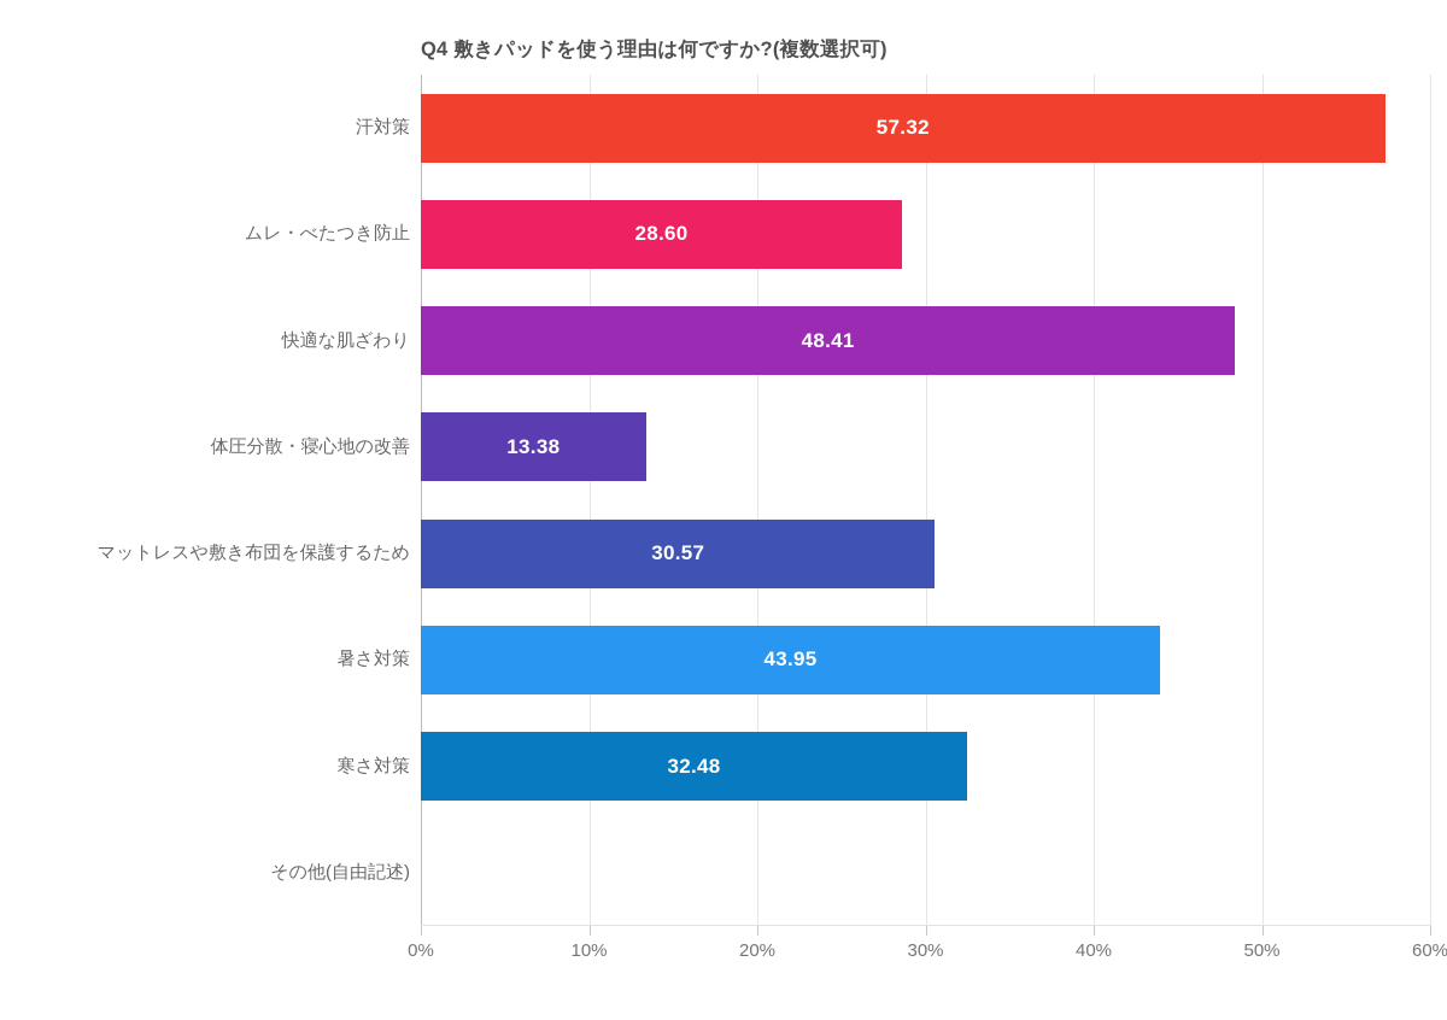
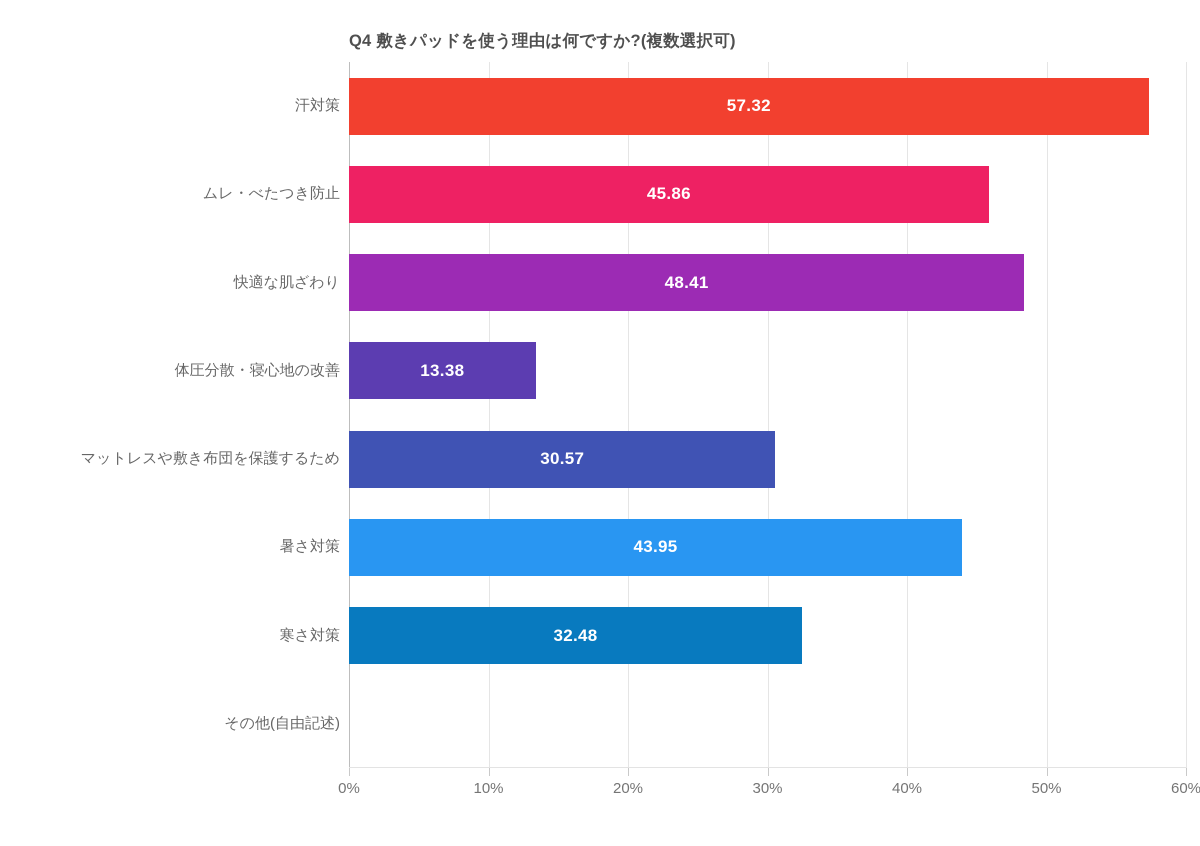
ムレ・べたつき防止: 28.60 -> 45.86
